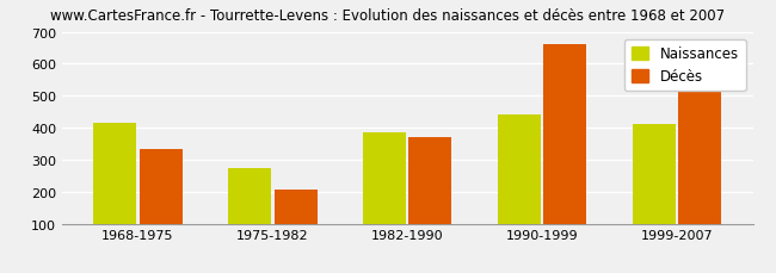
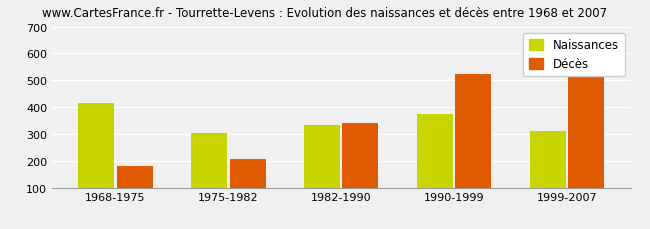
Décès/1968-1975: 335 -> 182
Naissances/1975-1982: 275 -> 305
Naissances/1982-1990: 385 -> 335
Décès/1982-1990: 370 -> 340
Naissances/1990-1999: 440 -> 375
Décès/1990-1999: 660 -> 525
Naissances/1999-2007: 410 -> 312
